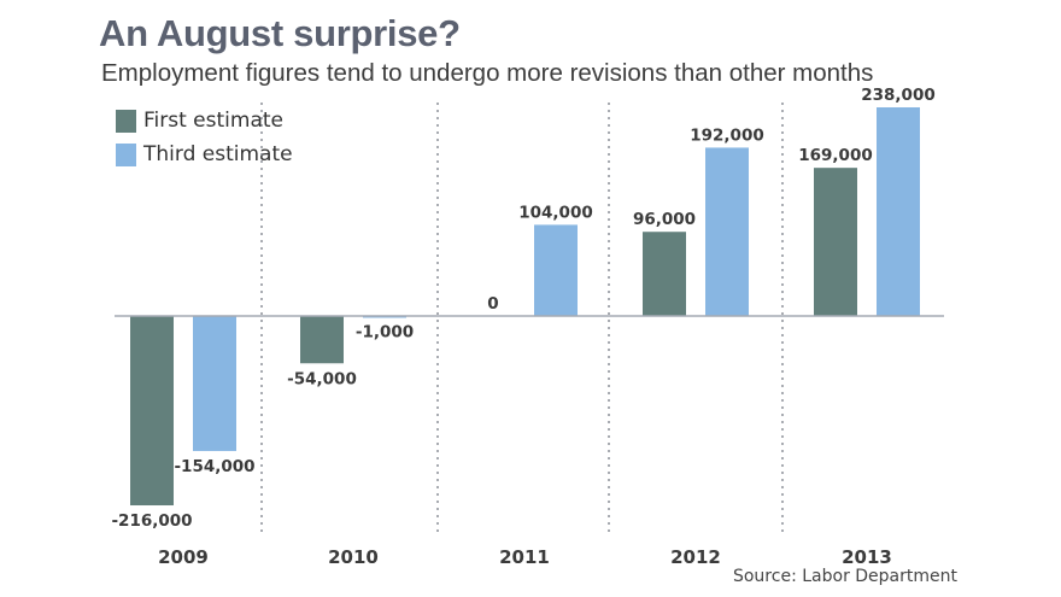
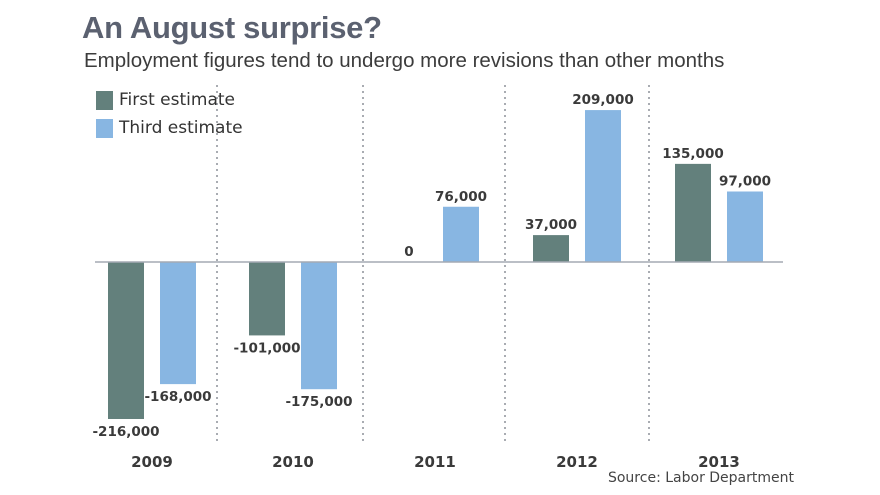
Third estimate/2009: -154,000 -> -168,000
First estimate/2010: -54,000 -> -101,000
Third estimate/2010: -1,000 -> -175,000
Third estimate/2011: 104,000 -> 76,000
First estimate/2012: 96,000 -> 37,000
Third estimate/2012: 192,000 -> 209,000
First estimate/2013: 169,000 -> 135,000
Third estimate/2013: 238,000 -> 97,000
